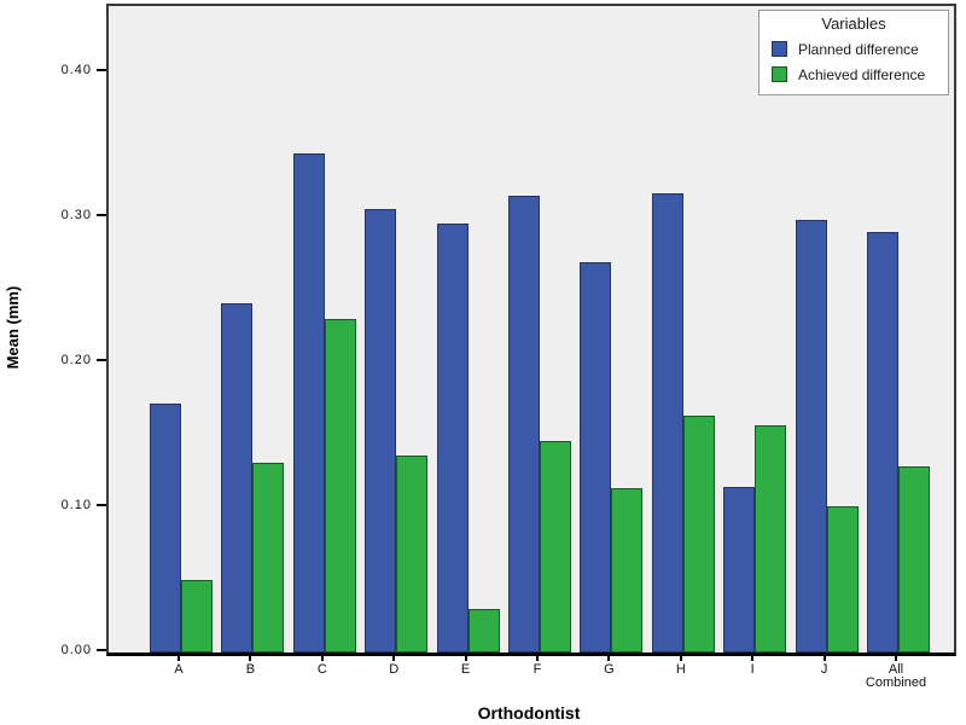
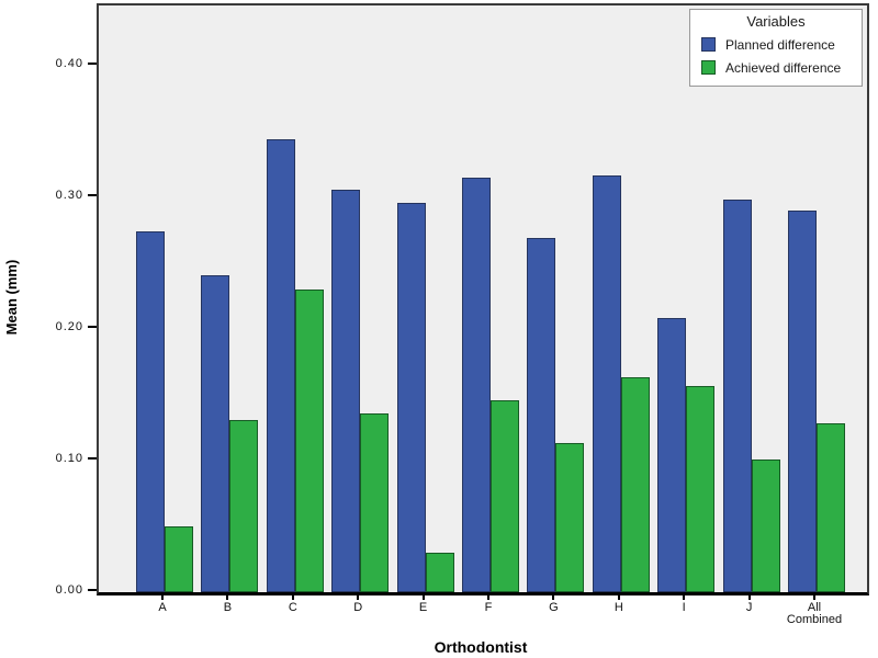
Planned difference/A: 0.172 -> 0.274
Planned difference/I: 0.114 -> 0.208
